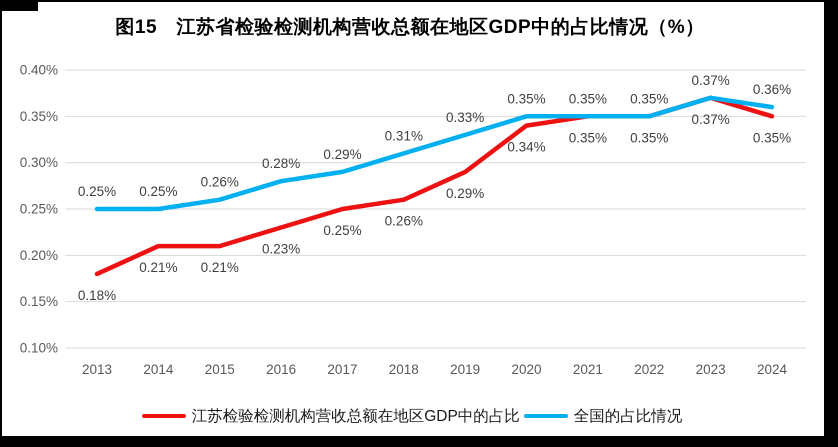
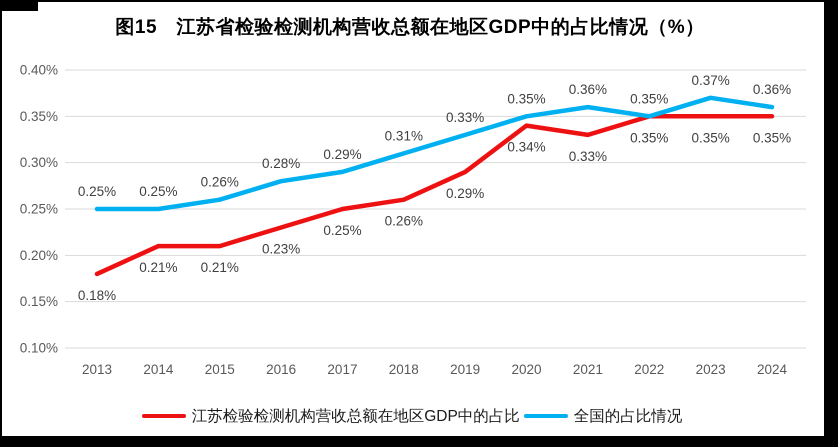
江苏检验检测机构营收总额在地区GDP中的占比/2021: 0.35% -> 0.33%
全国的占比情况/2021: 0.35% -> 0.36%
江苏检验检测机构营收总额在地区GDP中的占比/2023: 0.37% -> 0.35%
